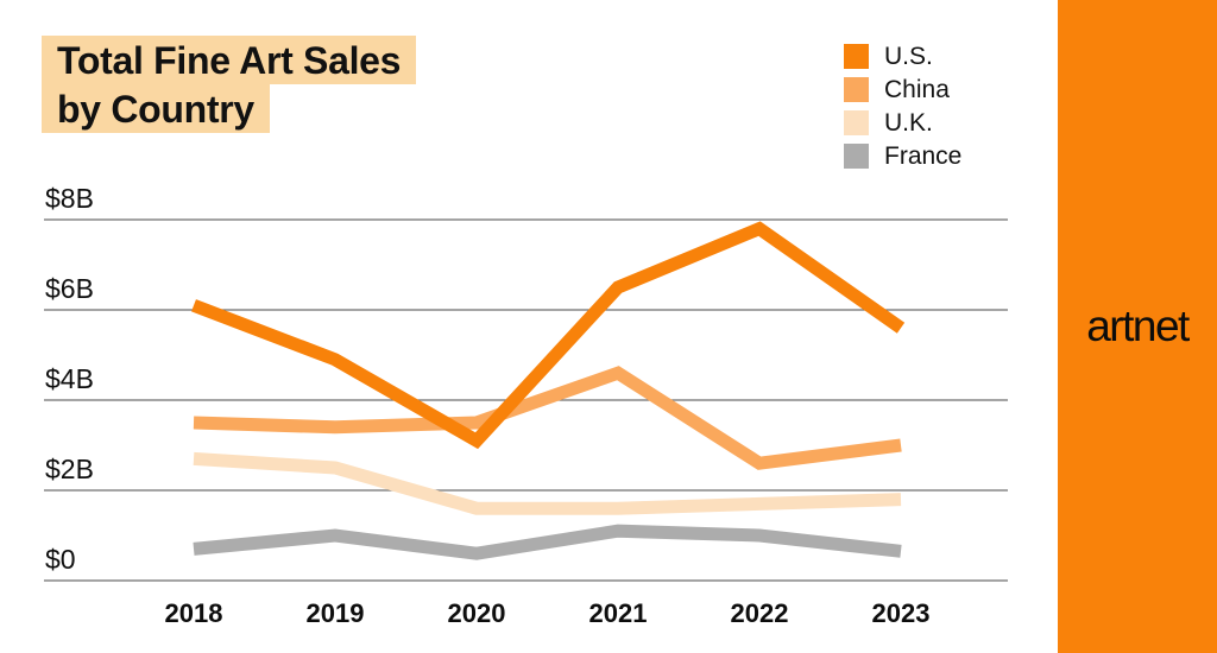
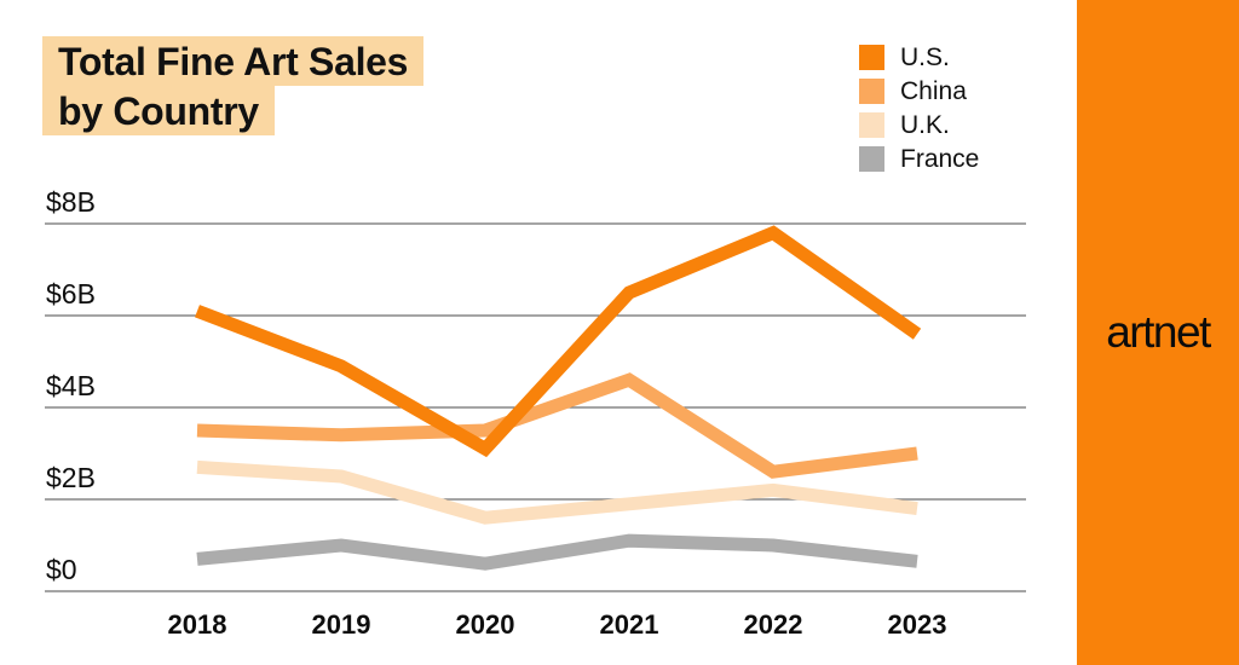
U.K./2021: $1.6B -> $1.9B
U.K./2022: $1.7B -> $2.2B
